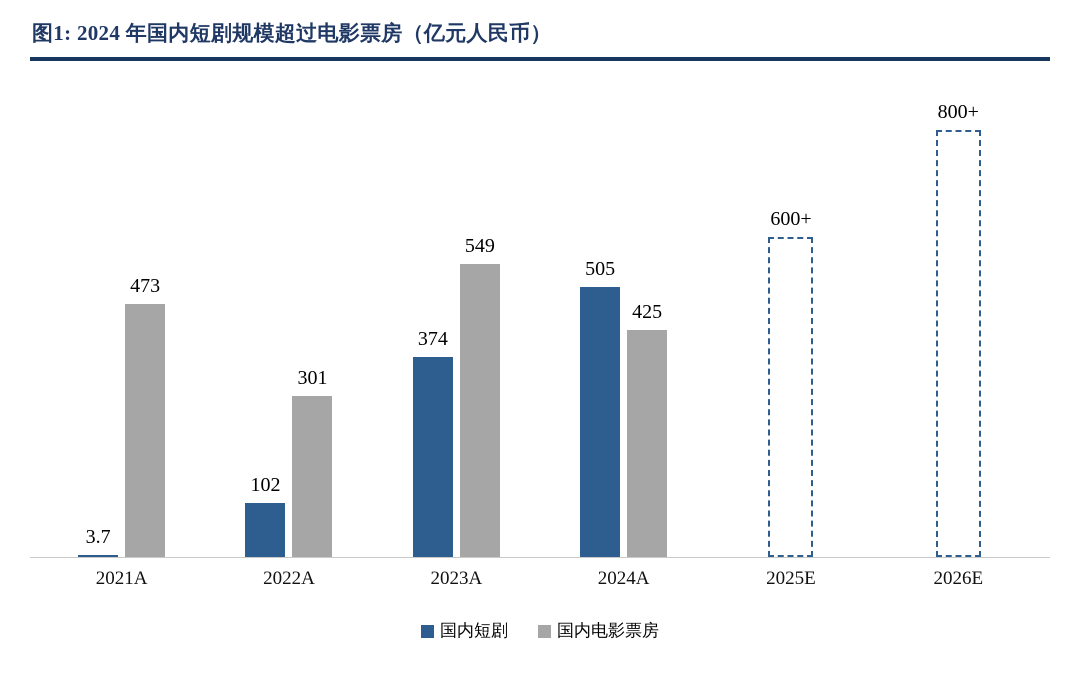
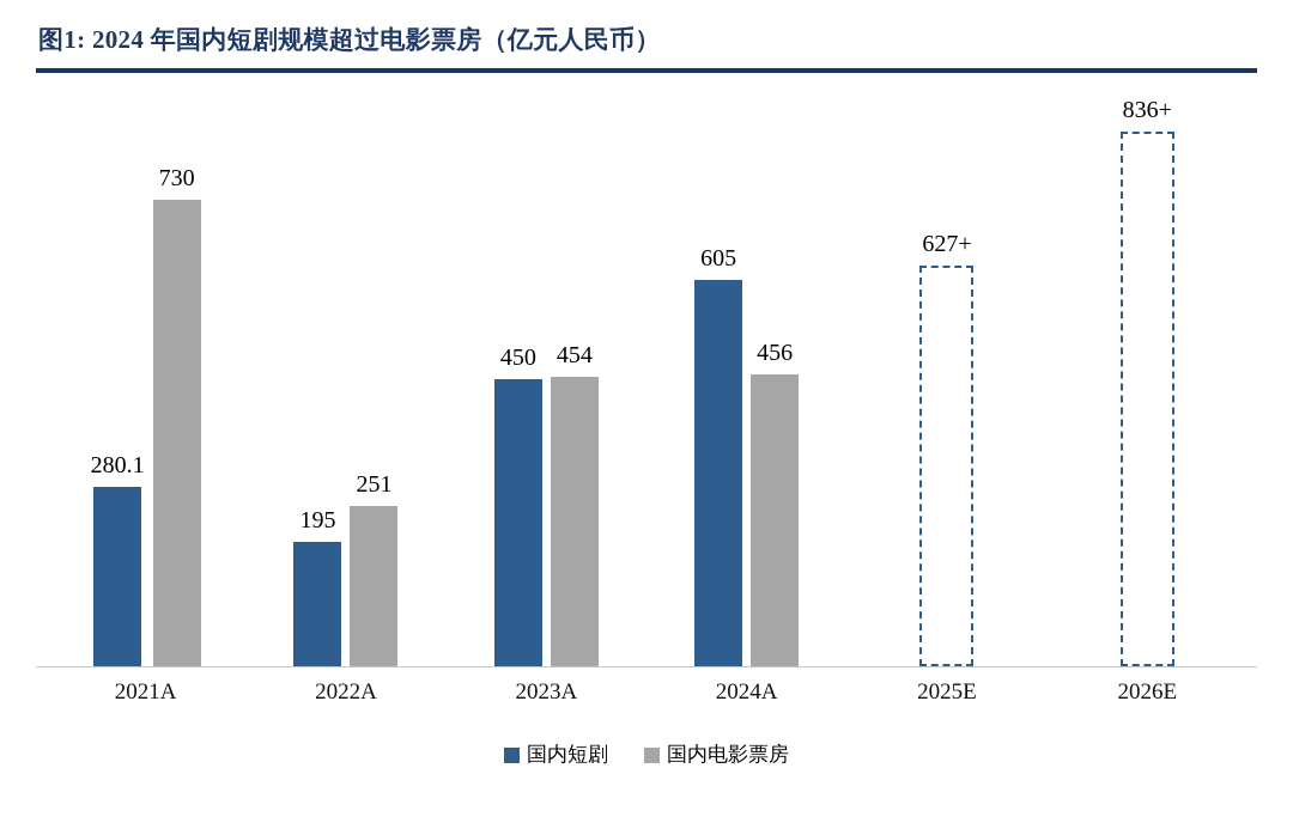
国内短剧/2021A: 3.7 -> 280.1
国内电影票房/2021A: 473 -> 730
国内短剧/2022A: 102 -> 195
国内电影票房/2022A: 301 -> 251
国内短剧/2023A: 374 -> 450
国内电影票房/2023A: 549 -> 454
国内短剧/2024A: 505 -> 605
国内电影票房/2024A: 425 -> 456
国内短剧/2025E: 600 -> 627
国内短剧/2026E: 800 -> 836
